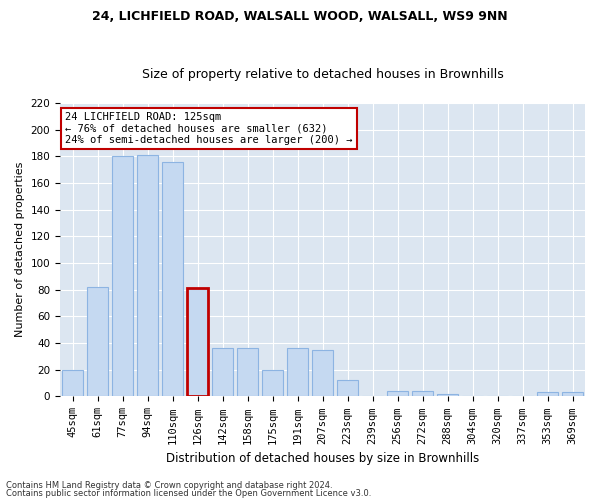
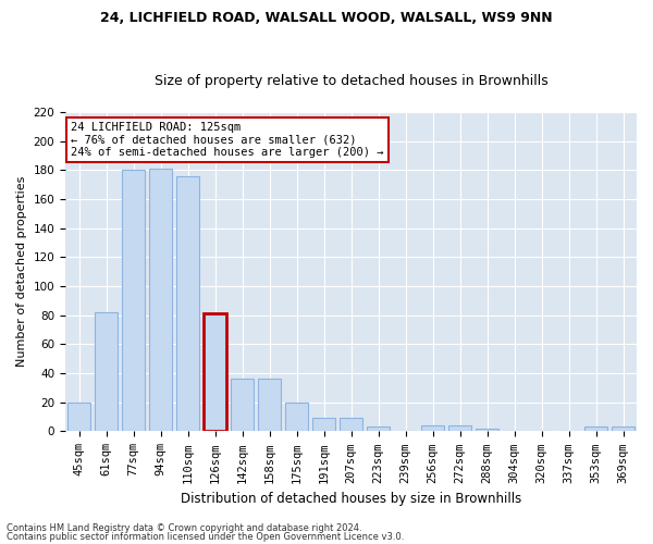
191sqm: 36 -> 9
207sqm: 35 -> 9
223sqm: 12 -> 3
